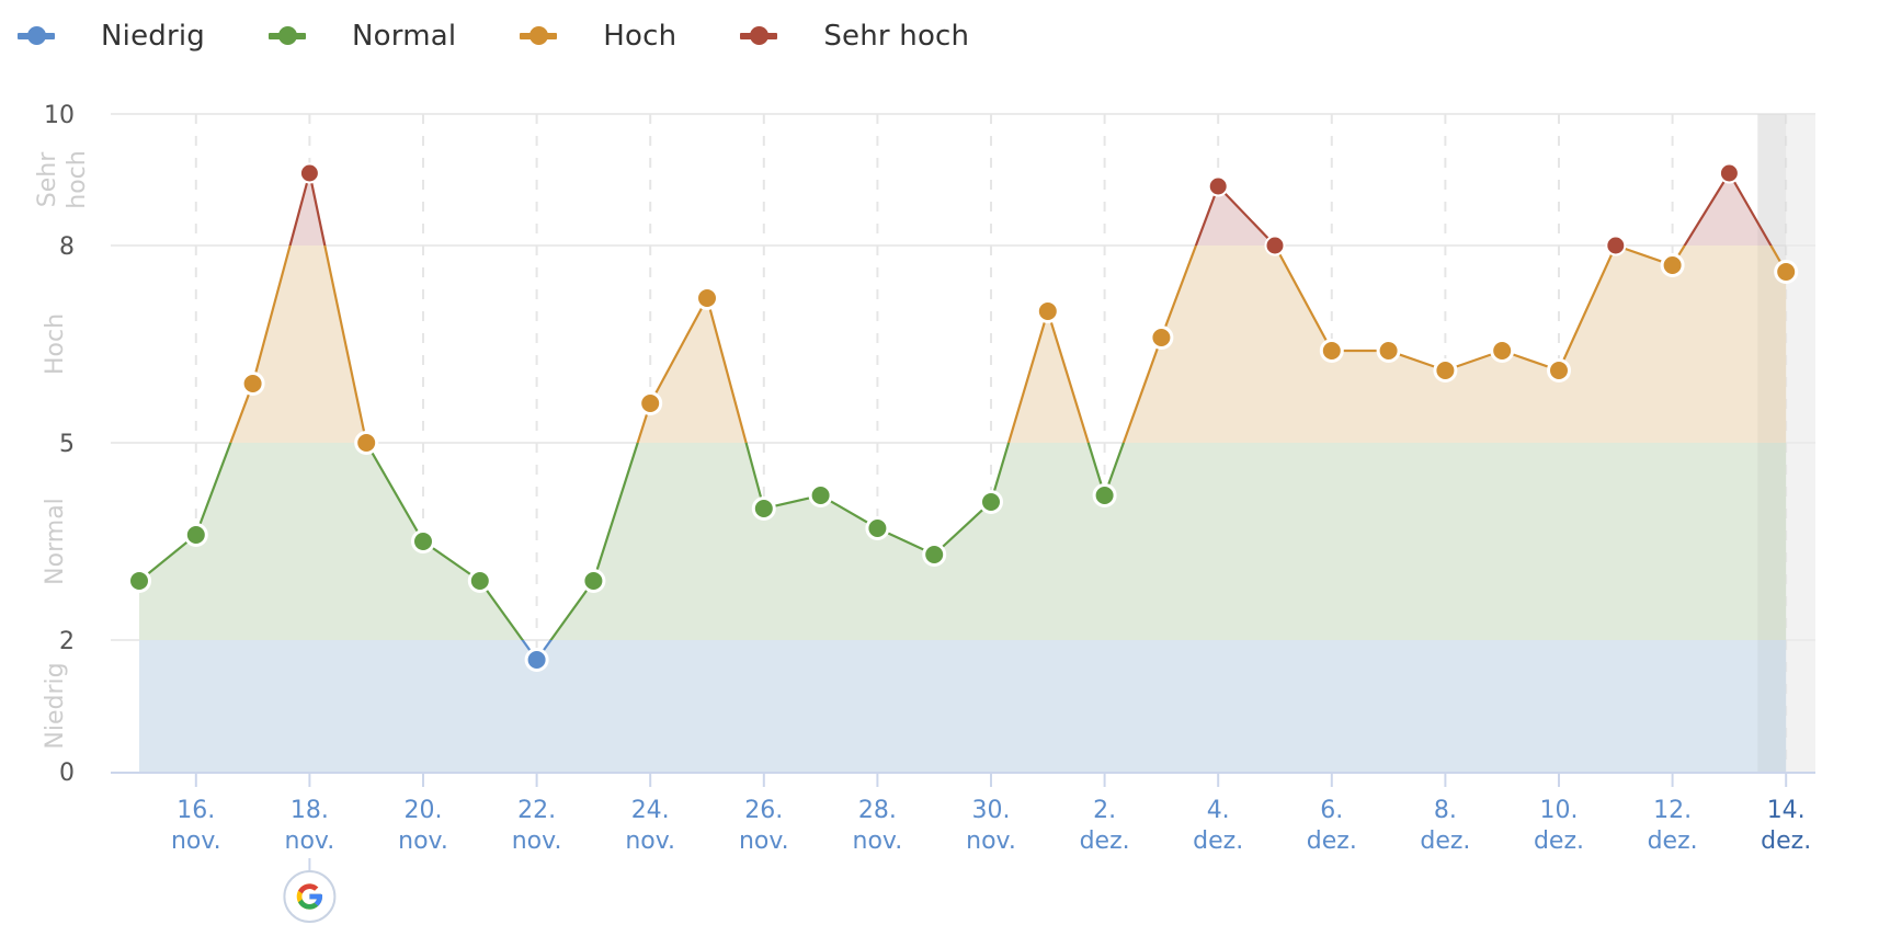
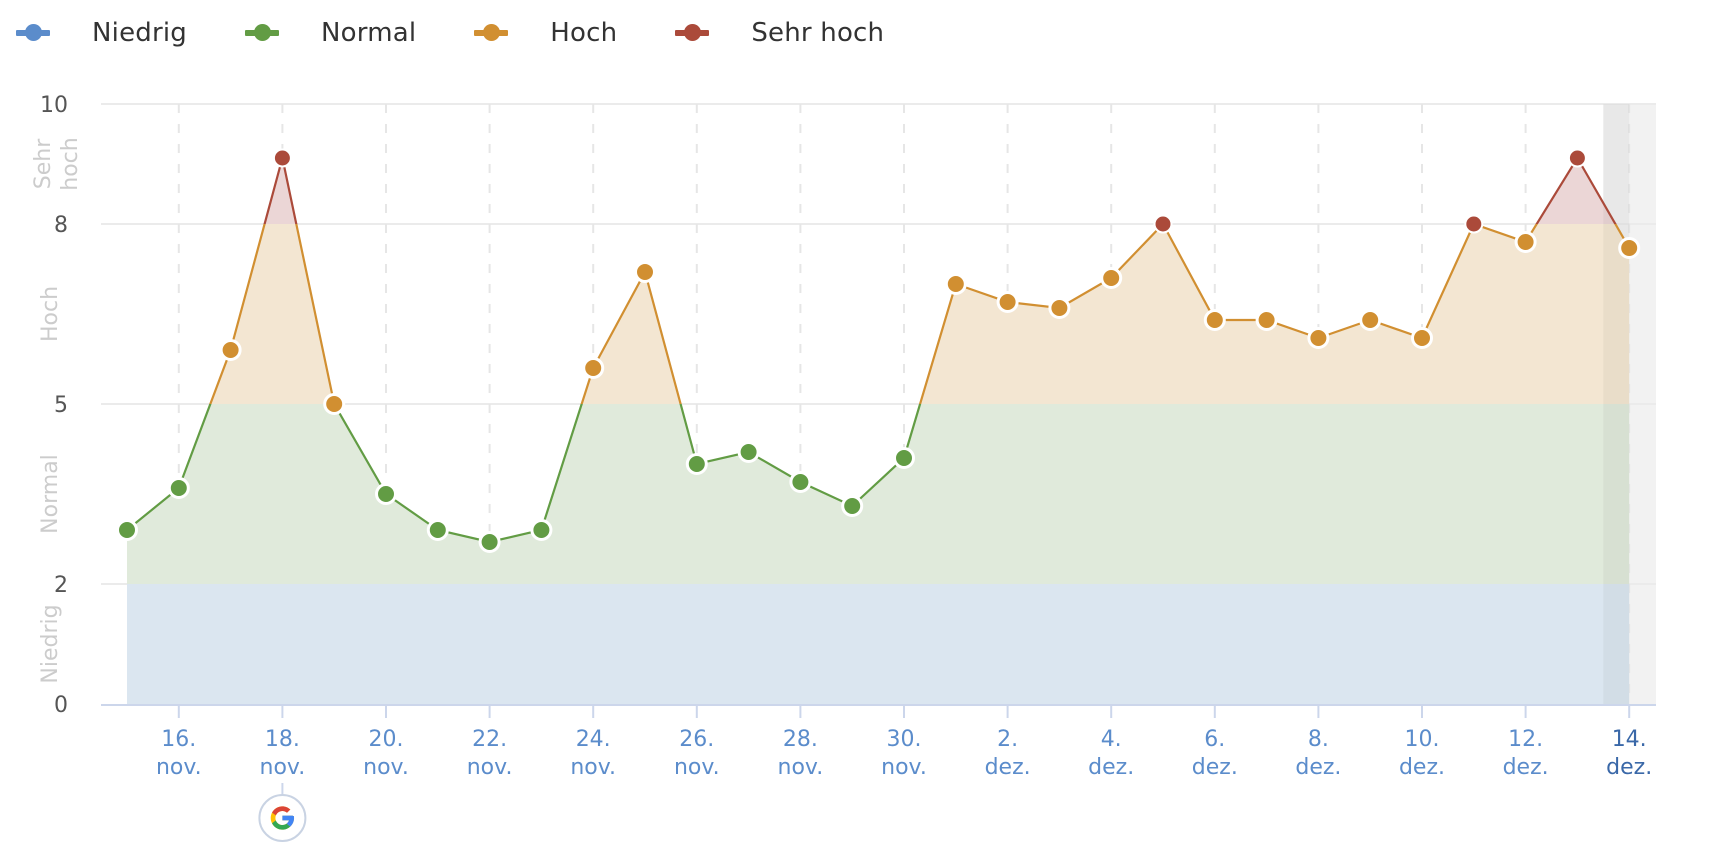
22. nov.: 1.7 -> 2.7
2. dez.: 4.2 -> 6.7
4. dez.: 8.9 -> 7.1
